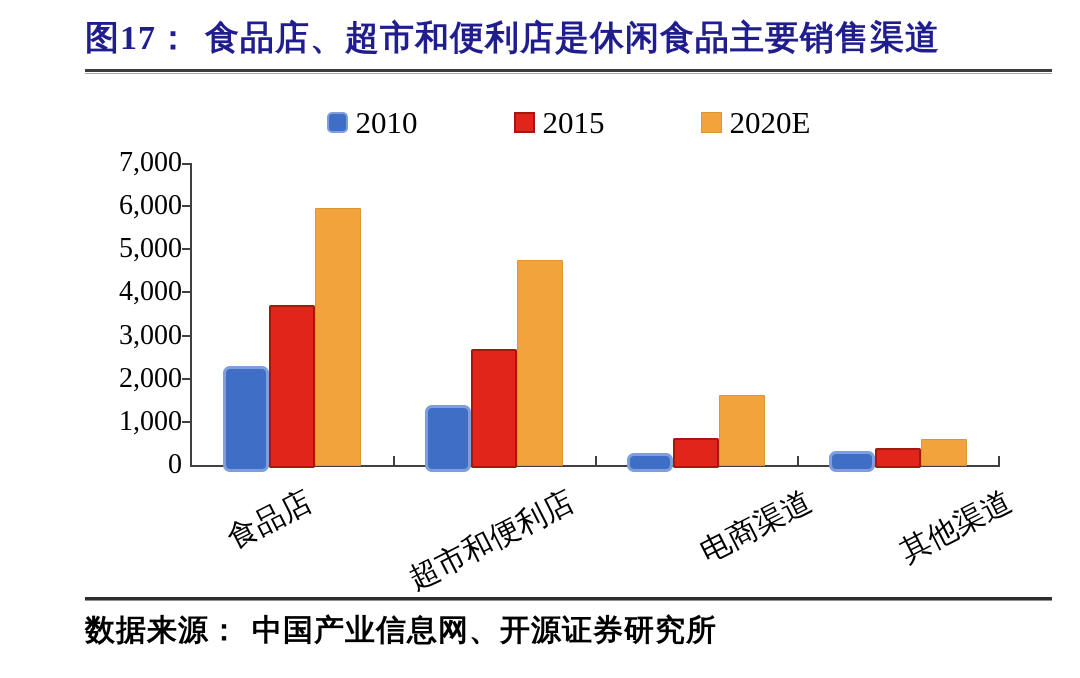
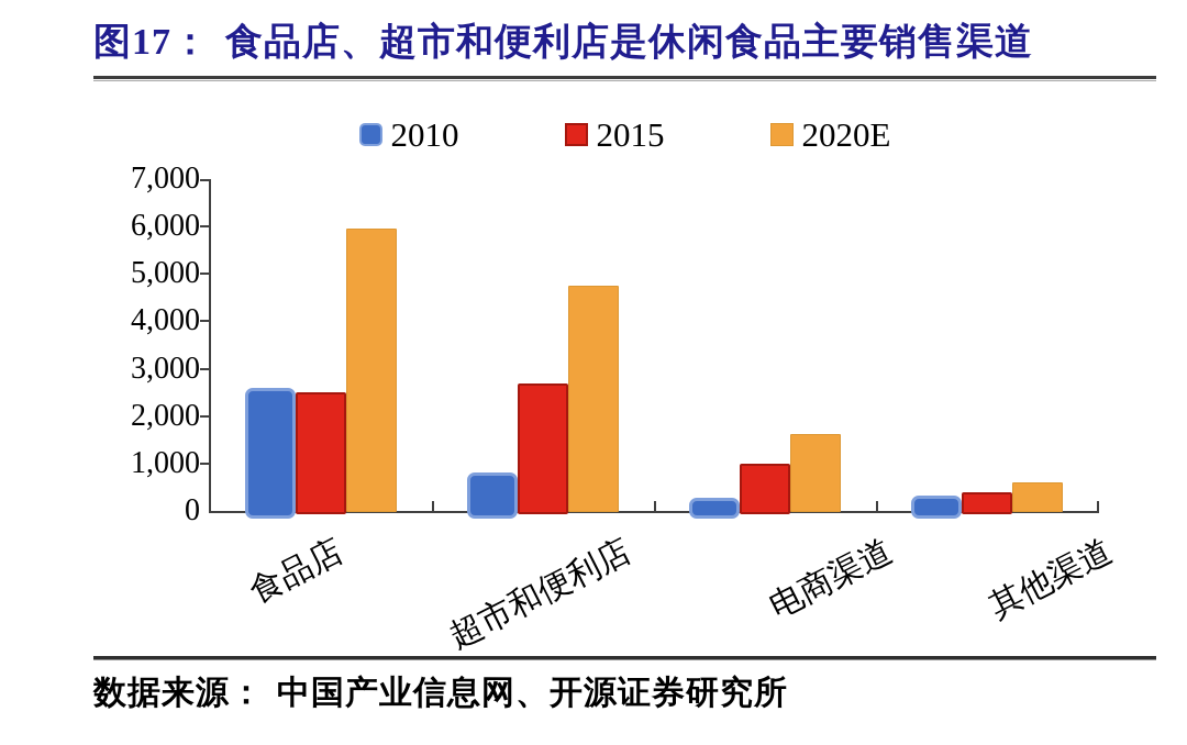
2010/食品店: 2300 -> 2600
2015/食品店: 3700 -> 2500
2010/超市和便利店: 1400 -> 800
2015/电商渠道: 600 -> 1000
